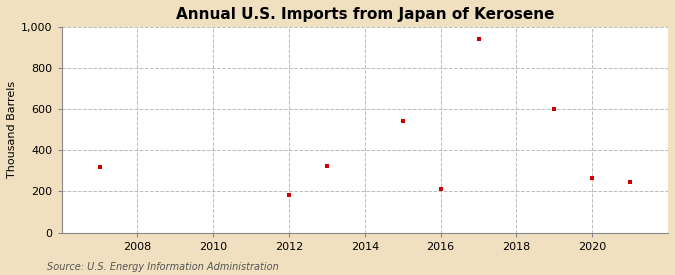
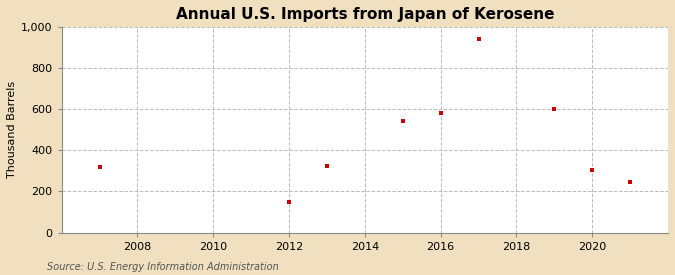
2012: 185 -> 150
2016: 210 -> 580
2020: 265 -> 305
